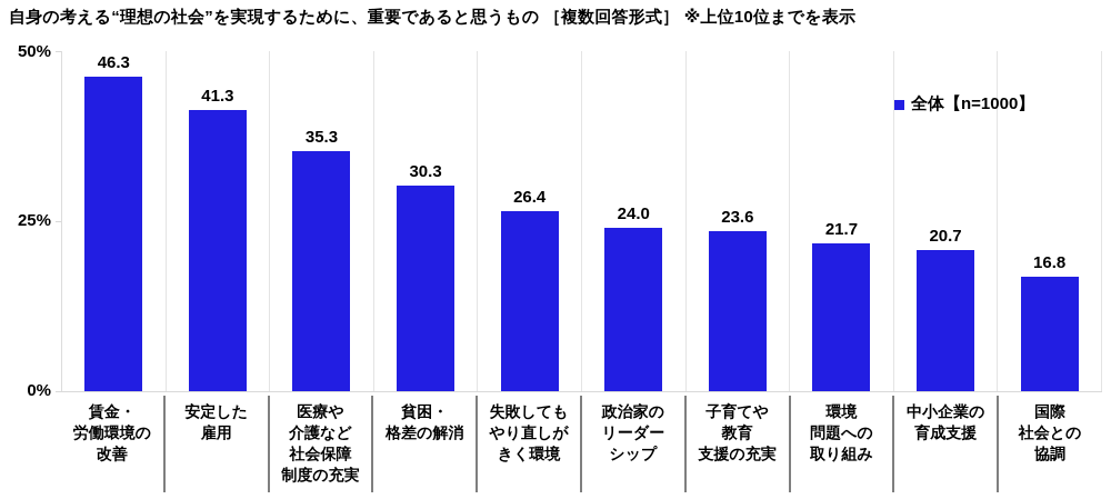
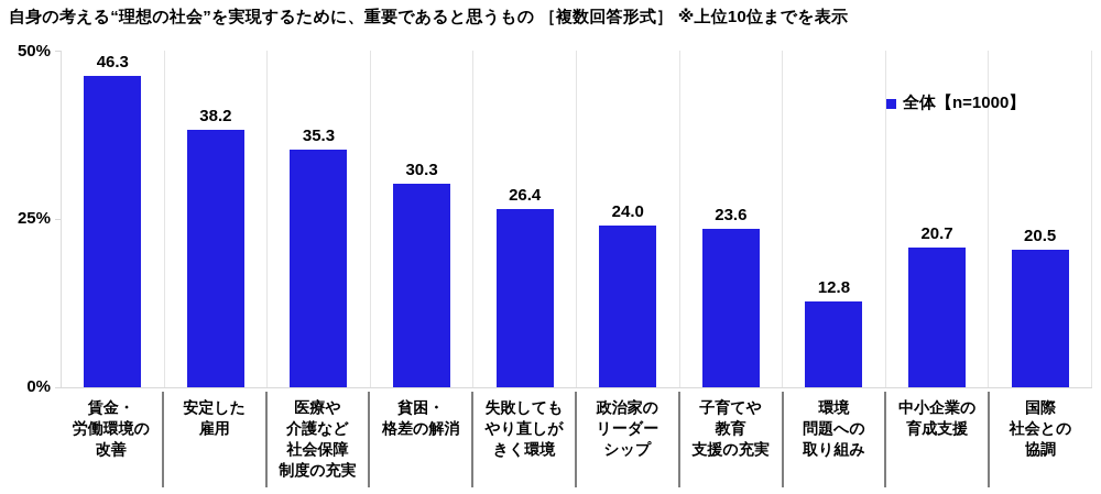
安定した雇用: 41.3 -> 38.2
環境問題への取り組み: 21.7 -> 12.8
国際社会との協調: 16.8 -> 20.5
